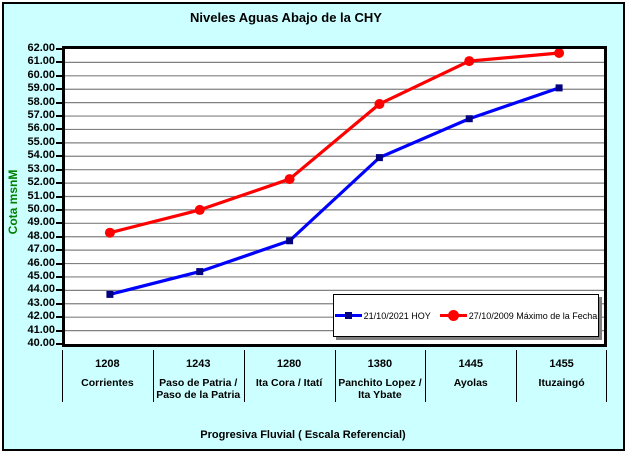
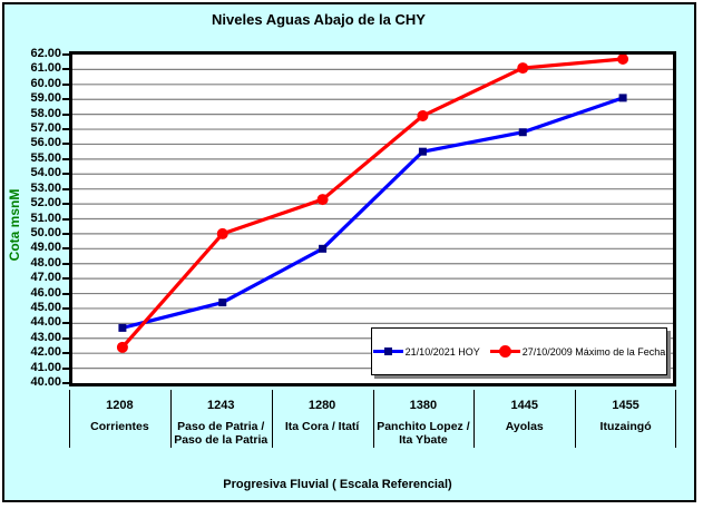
27/10/2009 Máximo de la Fecha/1208: 48.3 -> 42.4
21/10/2021 HOY/1280: 47.7 -> 49.0
21/10/2021 HOY/1380: 53.9 -> 55.5
